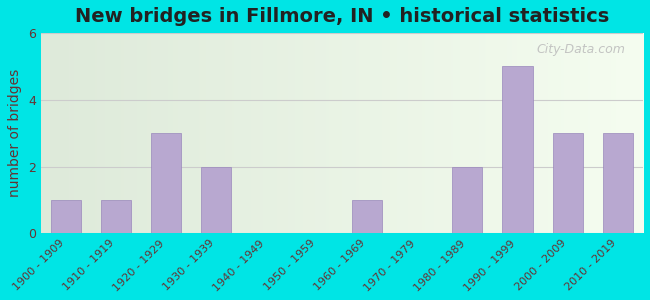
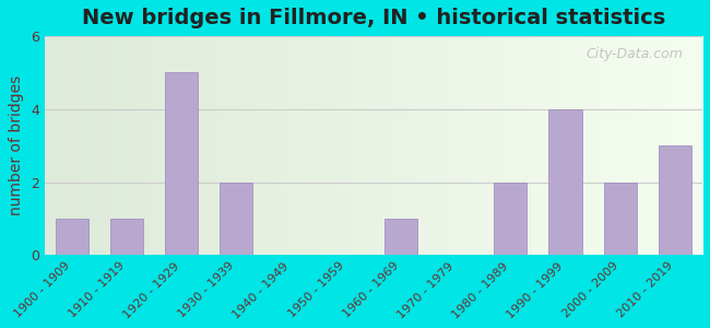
1920 - 1929: 3 -> 5
1990 - 1999: 5 -> 4
2000 - 2009: 3 -> 2
